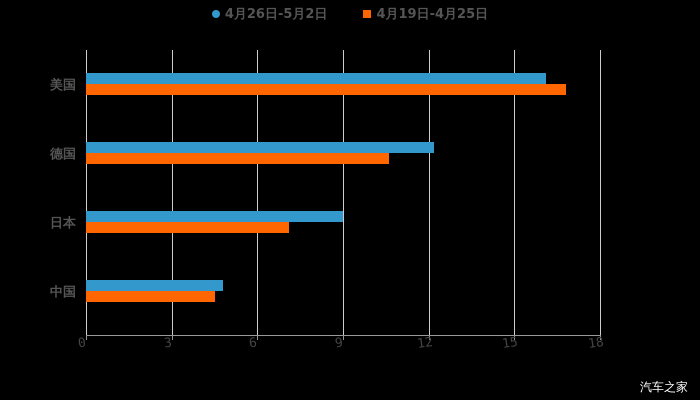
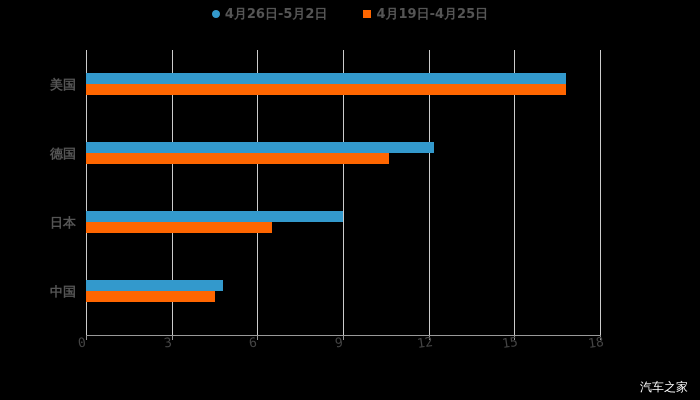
4月26日-5月2日/美国: 16.1 -> 16.8
4月19日-4月25日/日本: 7.1 -> 6.5
